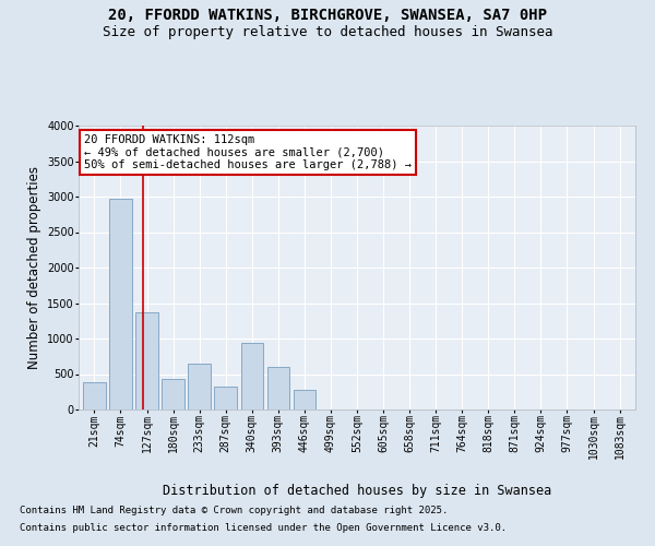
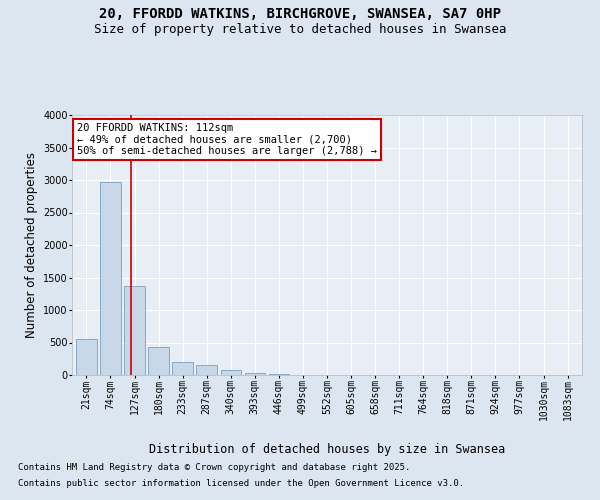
21sqm: 380 -> 550
233sqm: 640 -> 200
287sqm: 320 -> 160
340sqm: 940 -> 70
393sqm: 600 -> 20
446sqm: 280 -> 10
